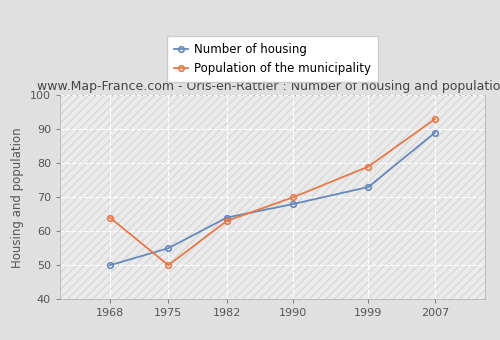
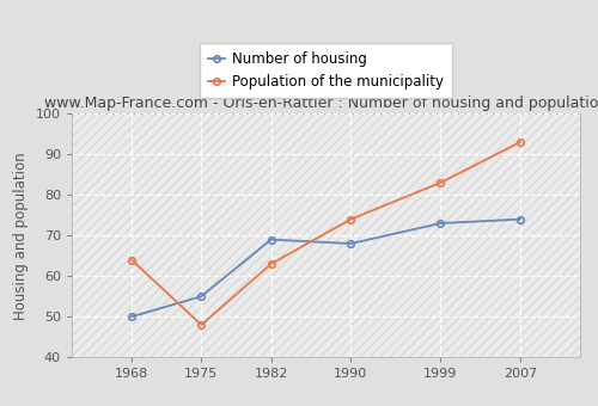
Population of the municipality/1975: 50 -> 48
Number of housing/1982: 64 -> 69
Population of the municipality/1990: 70 -> 74
Population of the municipality/1999: 79 -> 83
Number of housing/2007: 89 -> 74
